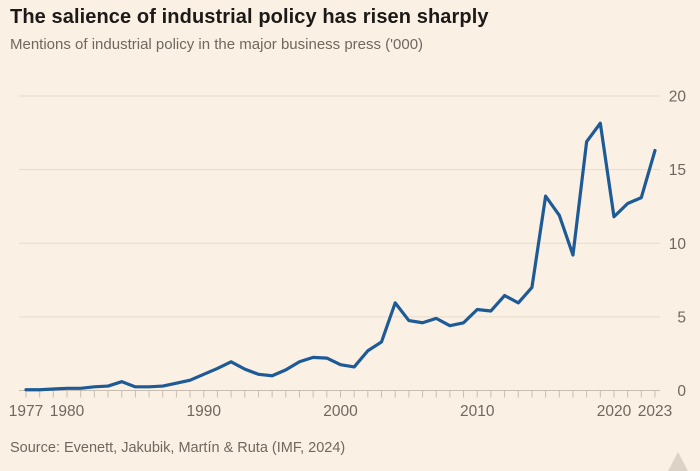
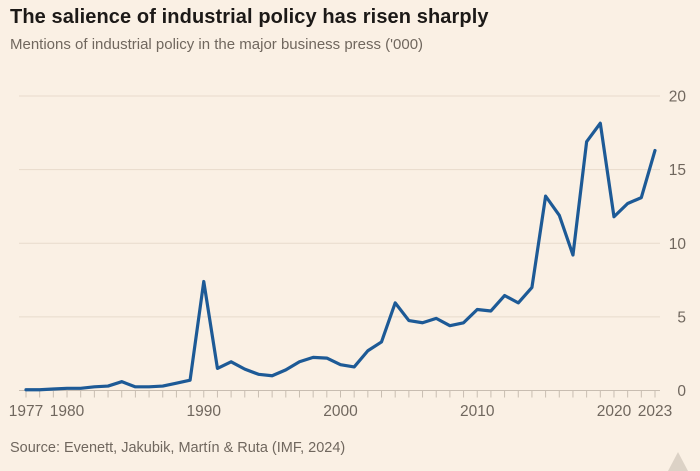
1990: 1.1 -> 7.4
